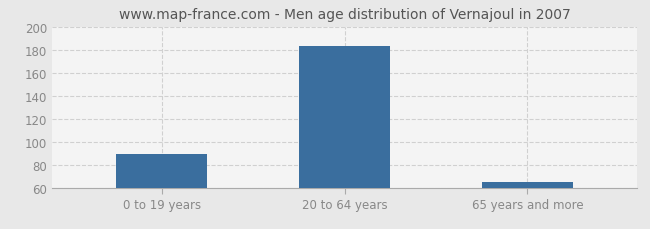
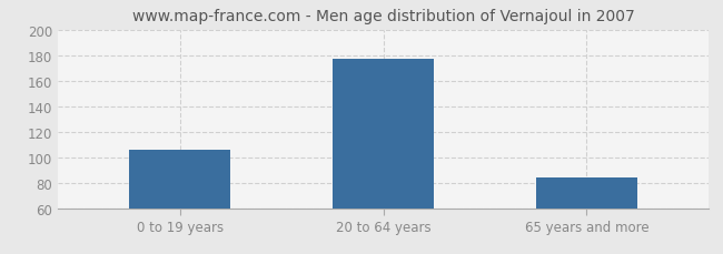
0 to 19 years: 89 -> 106
20 to 64 years: 183 -> 177
65 years and more: 65 -> 84
